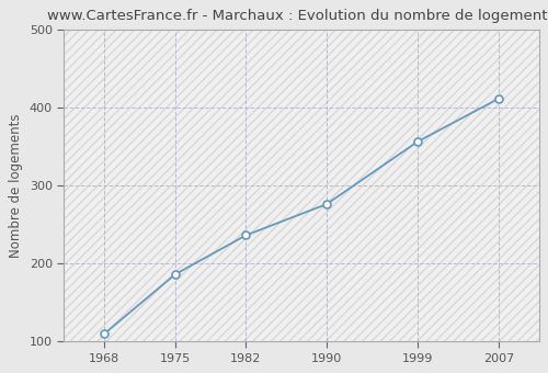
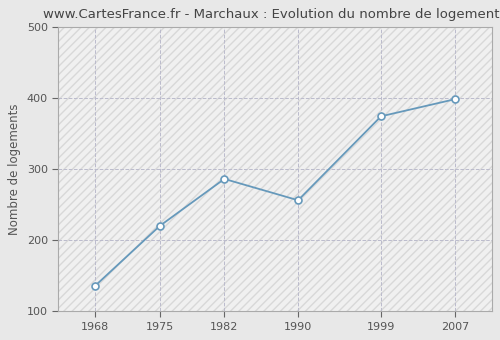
1968: 110 -> 136
1975: 186 -> 220
1982: 236 -> 286
1990: 276 -> 256
1999: 356 -> 374
2007: 411 -> 398
